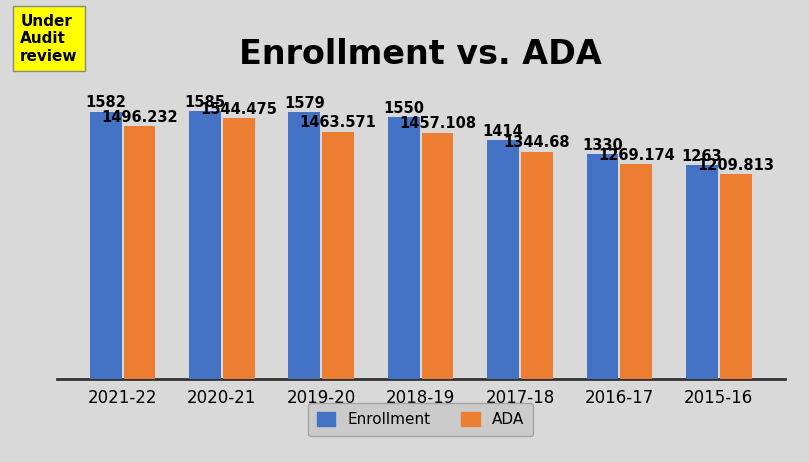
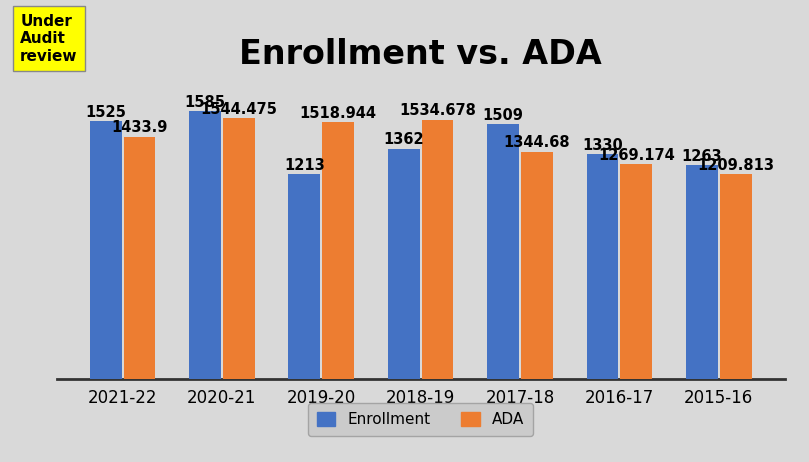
Enrollment/2021-22: 1582 -> 1525
ADA/2021-22: 1496.232 -> 1433.9
Enrollment/2019-20: 1579 -> 1213
ADA/2019-20: 1463.571 -> 1518.944
Enrollment/2018-19: 1550 -> 1362
ADA/2018-19: 1457.108 -> 1534.678
Enrollment/2017-18: 1414 -> 1509
